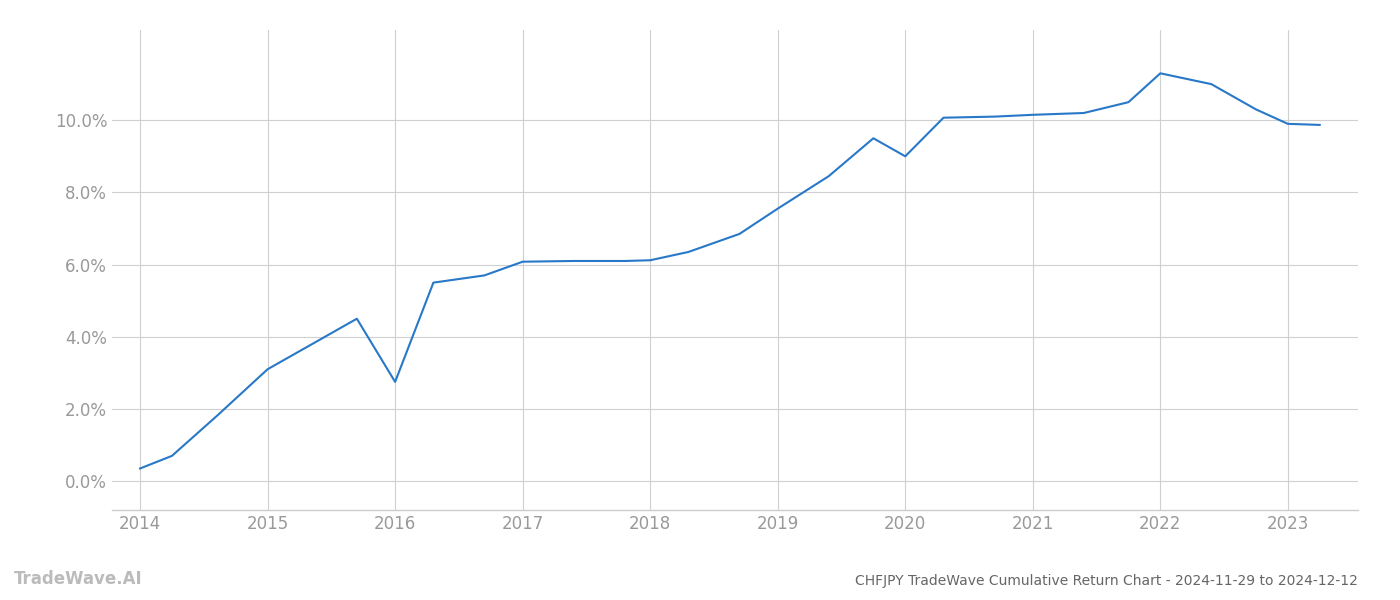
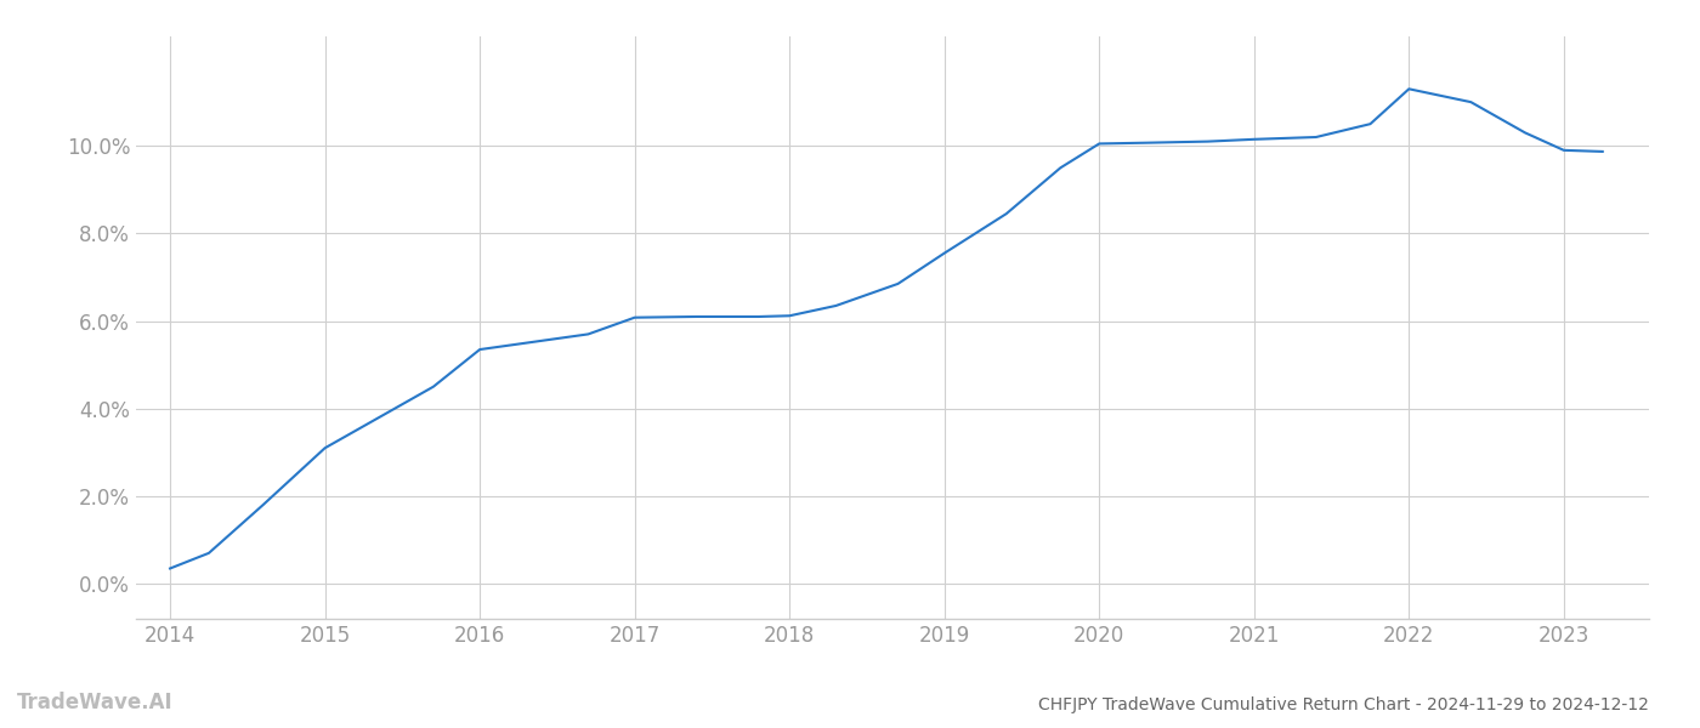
2016: 2.75% -> 5.35%
2020: 9.00% -> 10.05%
